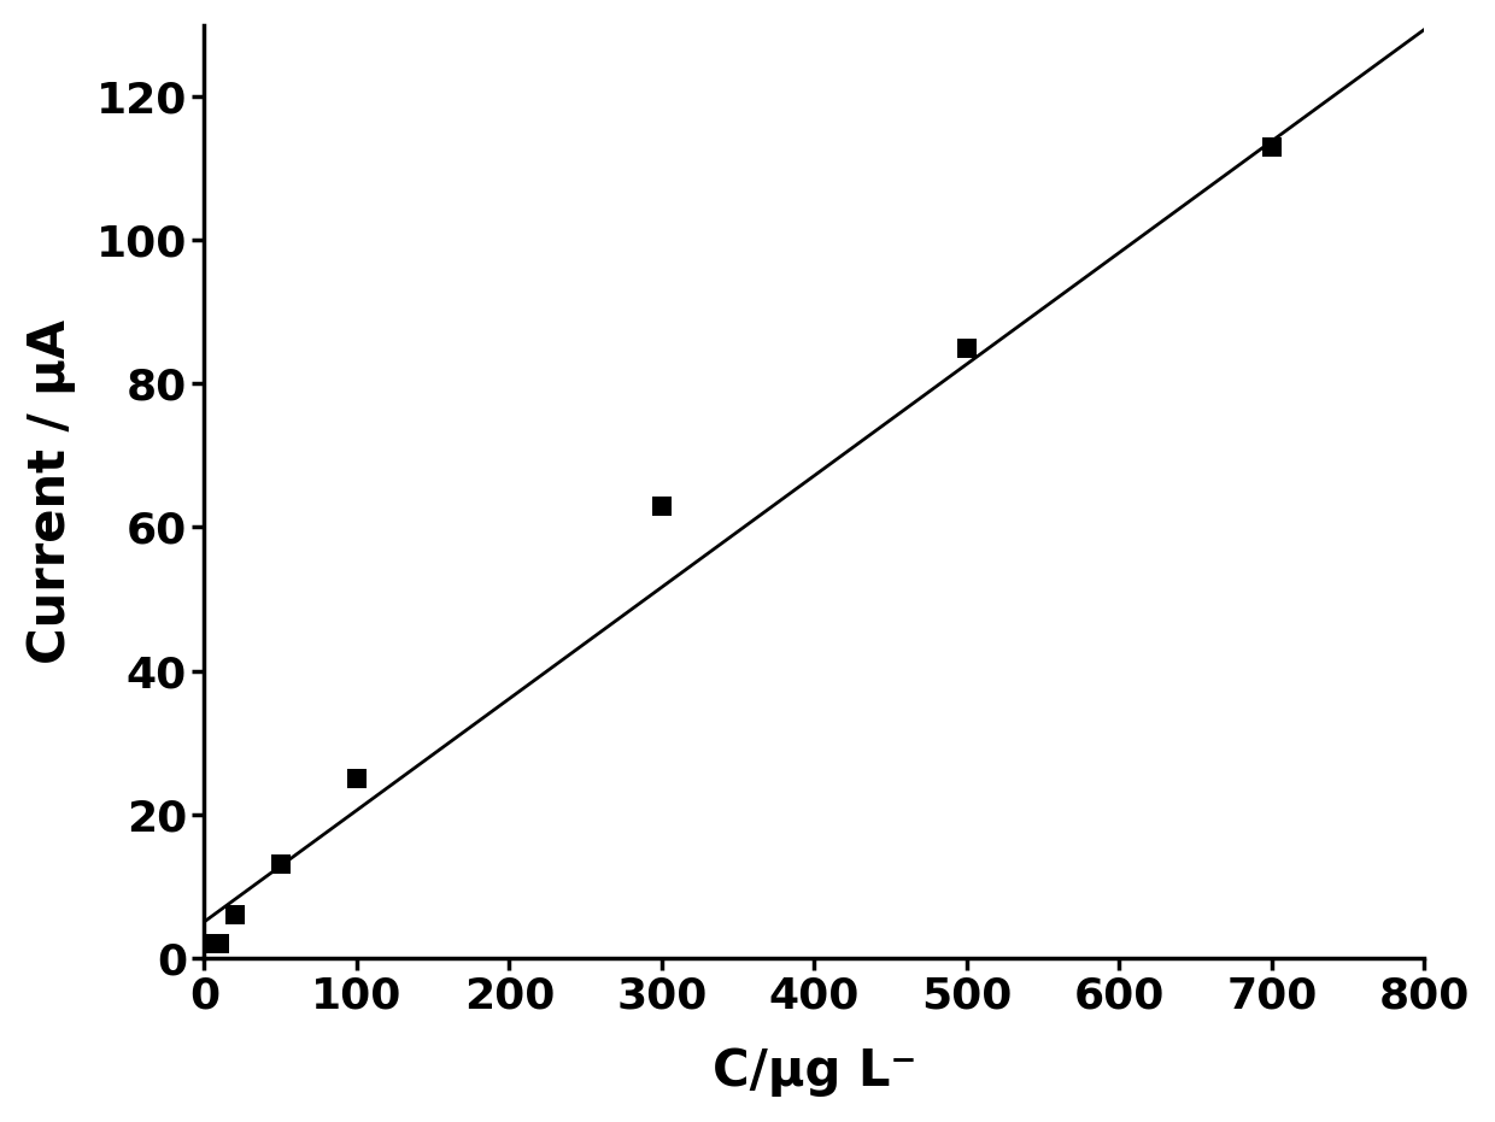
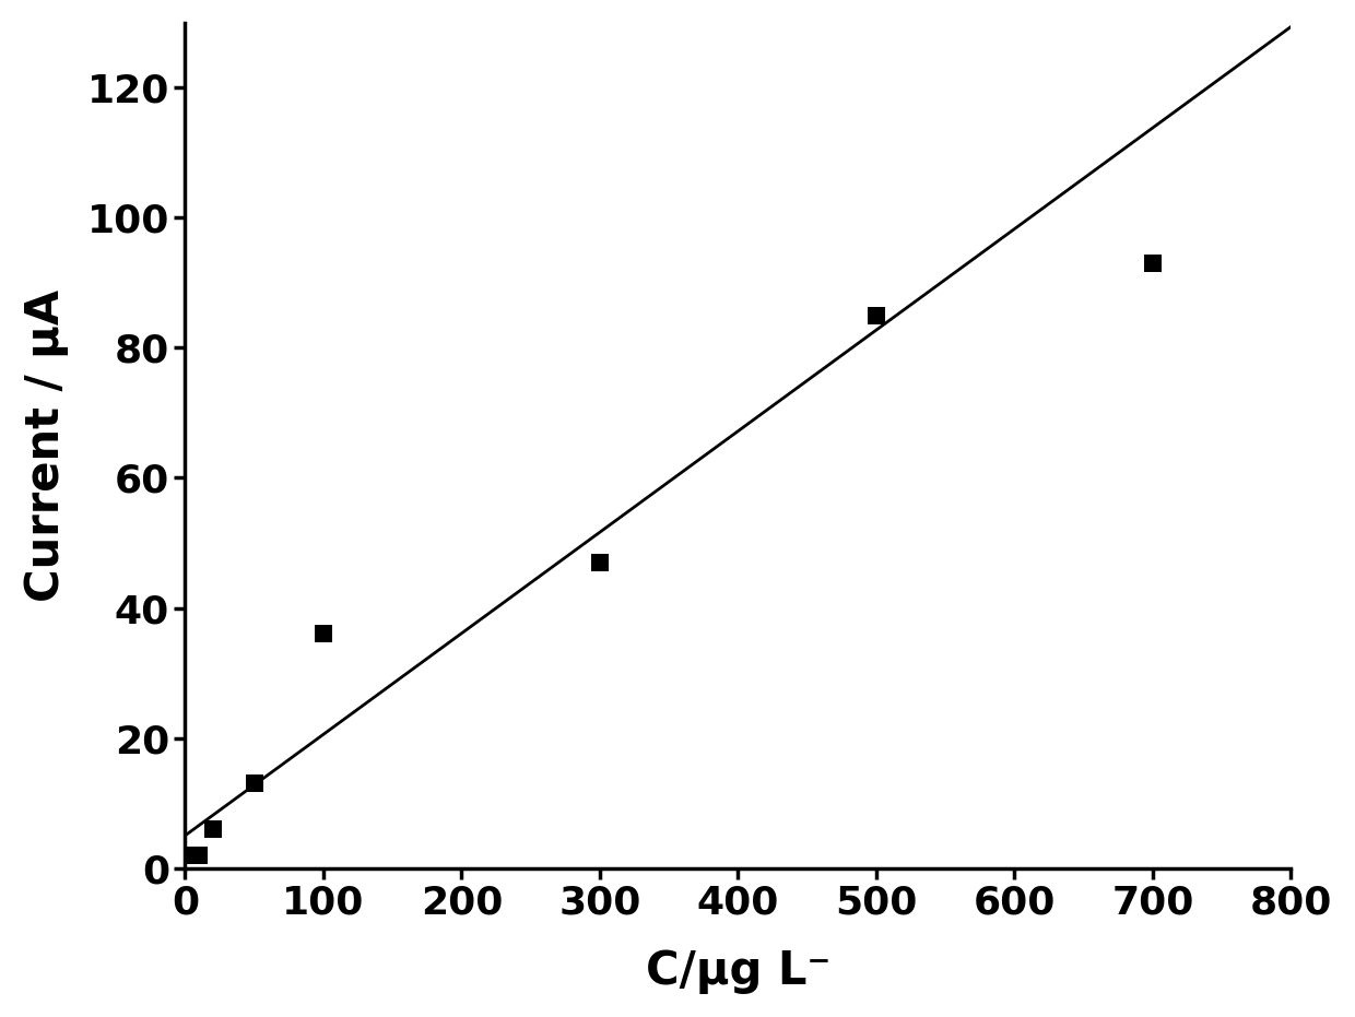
100: 25 -> 36
300: 63 -> 47
700: 113 -> 93
